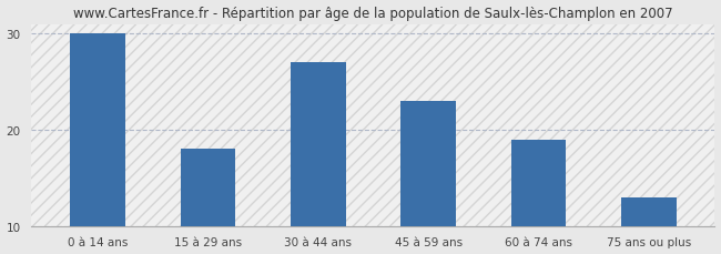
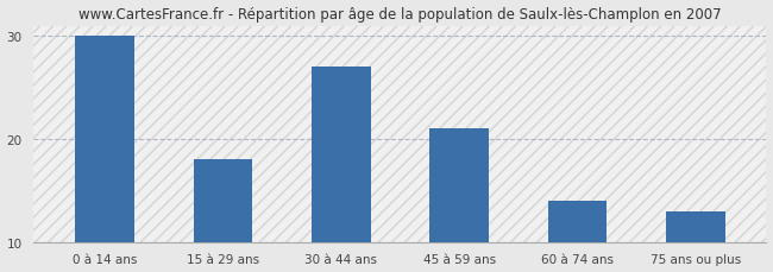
45 à 59 ans: 23 -> 21
60 à 74 ans: 19 -> 14
